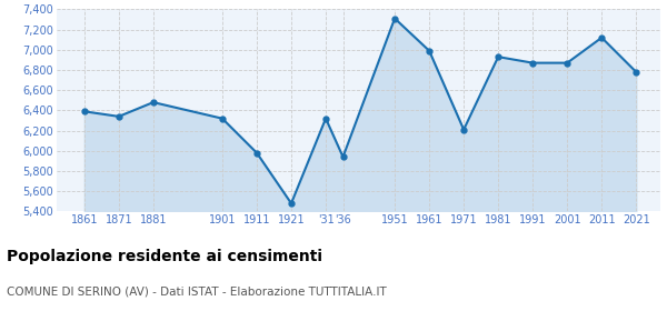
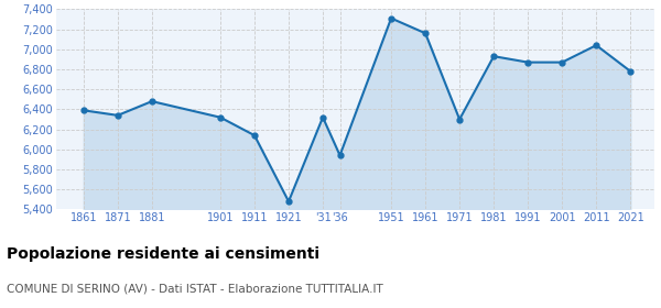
1911: 5,980 -> 6,140
1961: 6,990 -> 7,160
1971: 6,210 -> 6,300
2011: 7,120 -> 7,040
